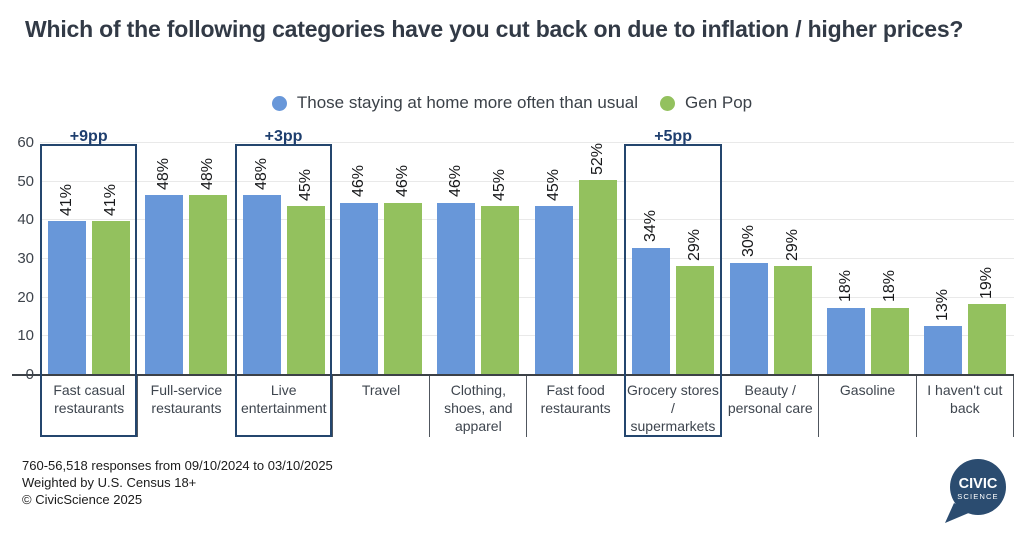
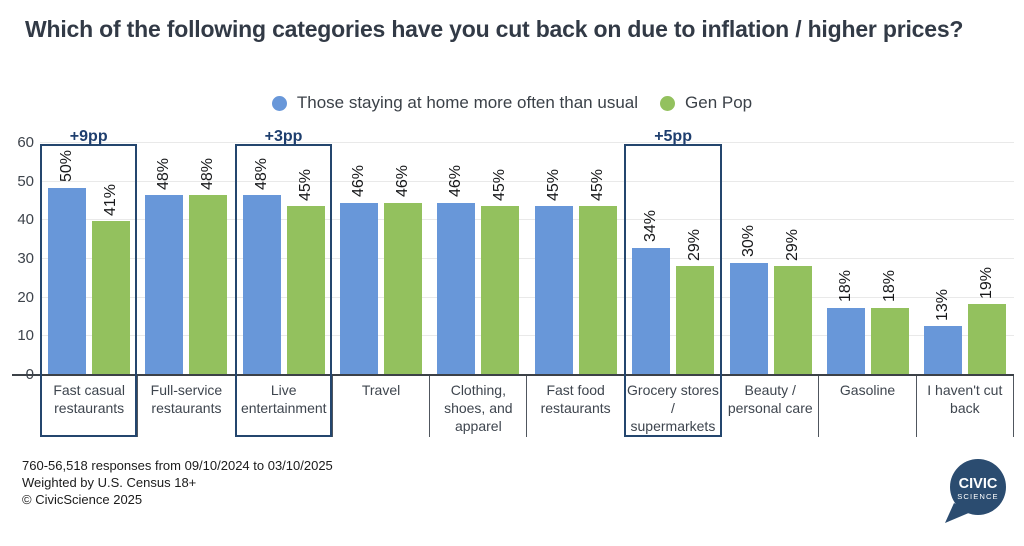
Those staying at home more often than usual/Fast casual restaurants: 41% -> 50%
Gen Pop/Fast food restaurants: 52% -> 45%
